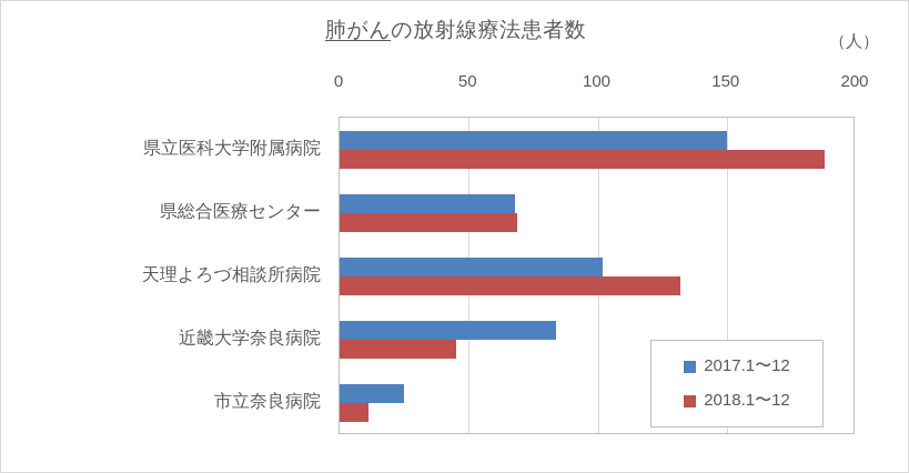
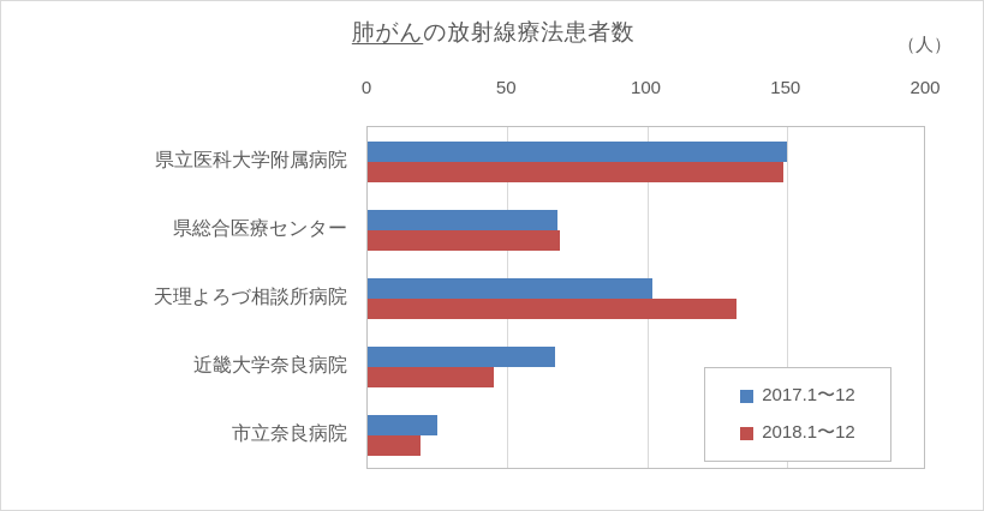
2018.1〜12/県立医科大学附属病院: 188 -> 149
2017.1〜12/近畿大学奈良病院: 84 -> 67
2018.1〜12/市立奈良病院: 11 -> 19
